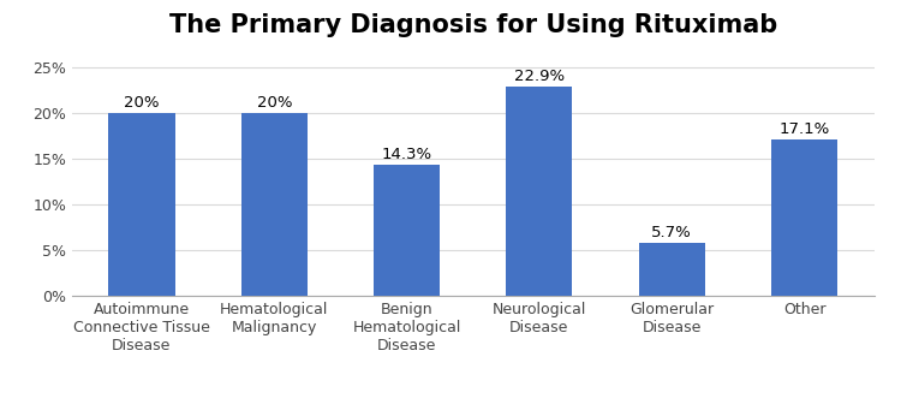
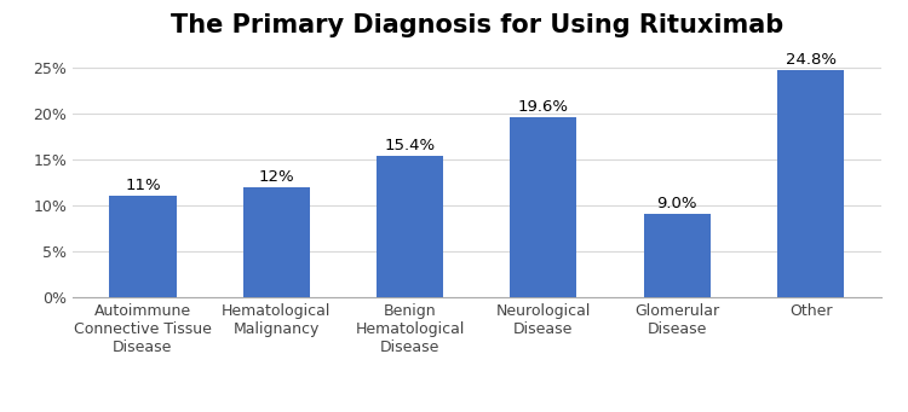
Autoimmune Connective Tissue Disease: 20% -> 11%
Hematological Malignancy: 20% -> 12%
Benign Hematological Disease: 14.3% -> 15.4%
Neurological Disease: 22.9% -> 19.6%
Glomerular Disease: 5.7% -> 9.0%
Other: 17.1% -> 24.8%
